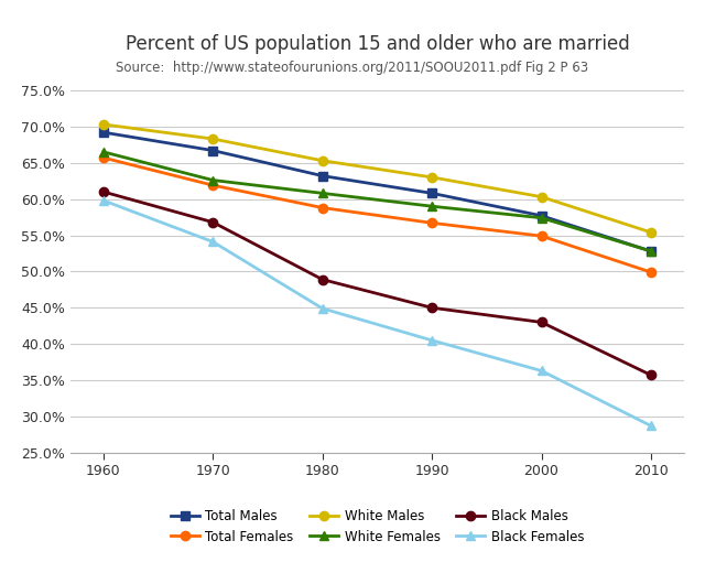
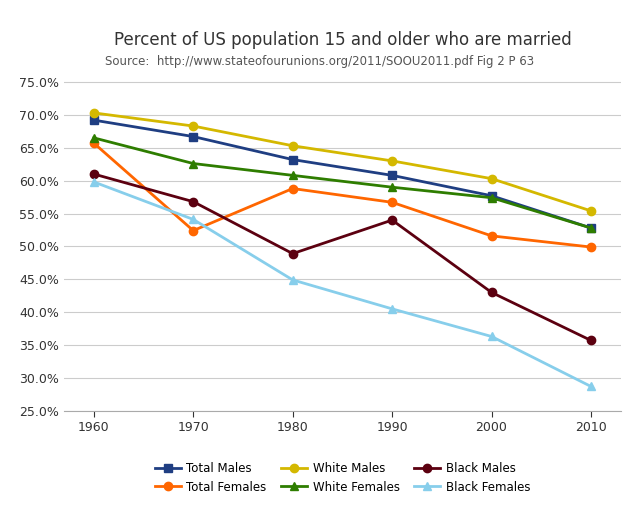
Total Females/1970: 61.9% -> 52.4%
Black Males/1990: 45.0% -> 54.0%
Total Females/2000: 54.9% -> 51.6%
